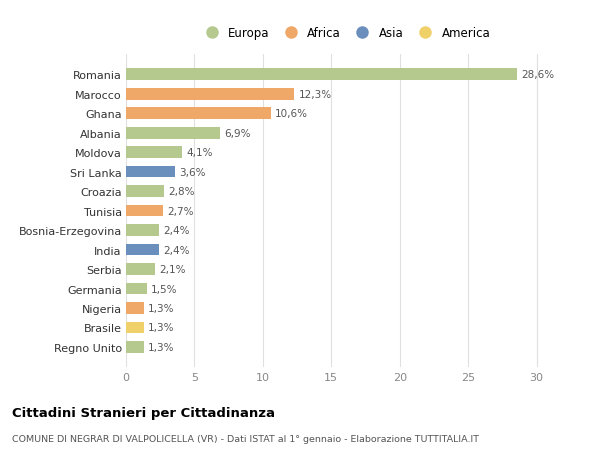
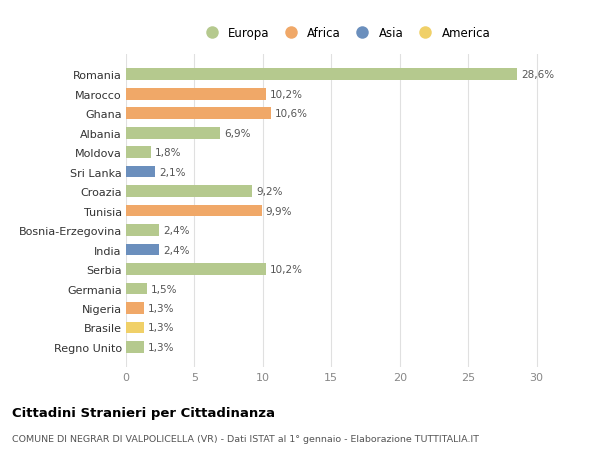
Marocco: 12,3% -> 10,2%
Moldova: 4,1% -> 1,8%
Sri Lanka: 3,6% -> 2,1%
Croazia: 2,8% -> 9,2%
Tunisia: 2,7% -> 9,9%
Serbia: 2,1% -> 10,2%
